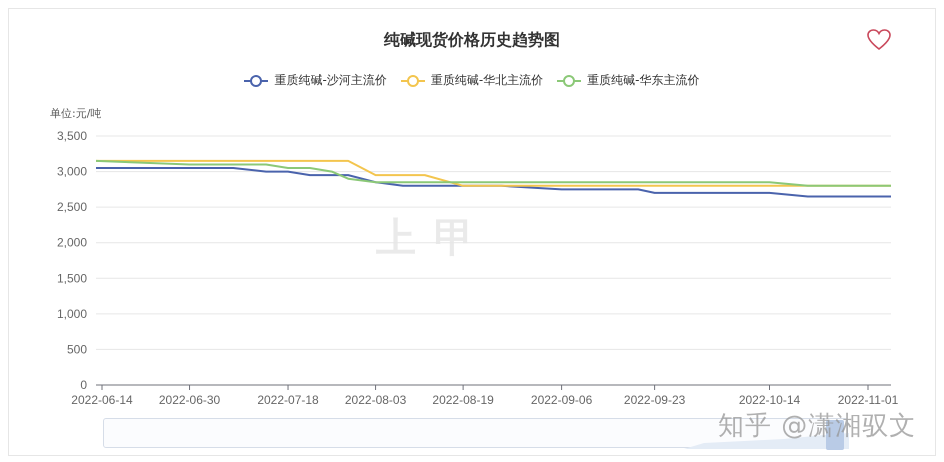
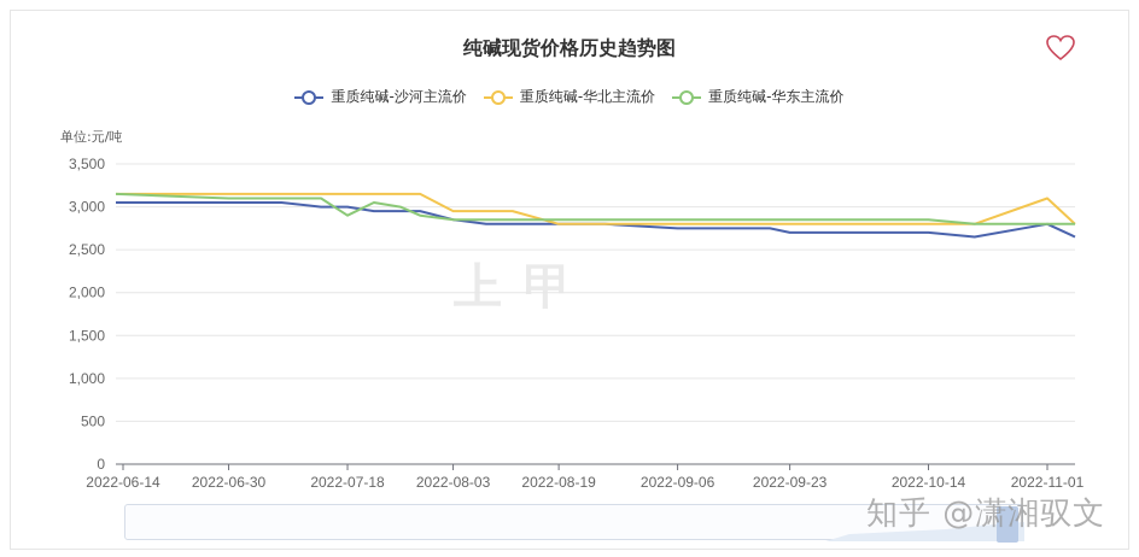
重质纯碱-华东主流价/2022-07-18: 3000 -> 2900
重质纯碱-沙河主流价/2022-11-01: 2600 -> 2800
重质纯碱-华北主流价/2022-11-01: 2800 -> 3100
